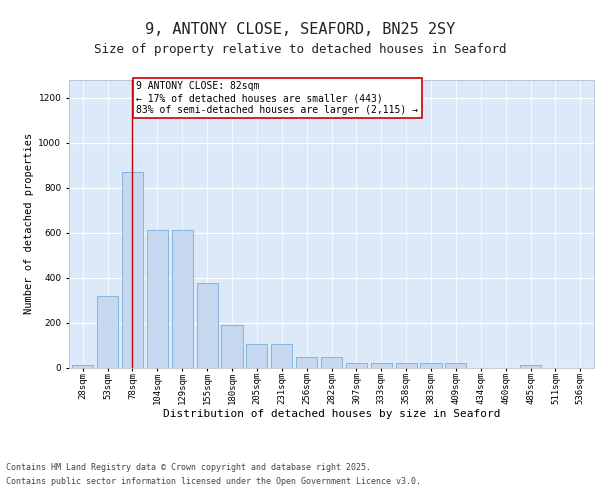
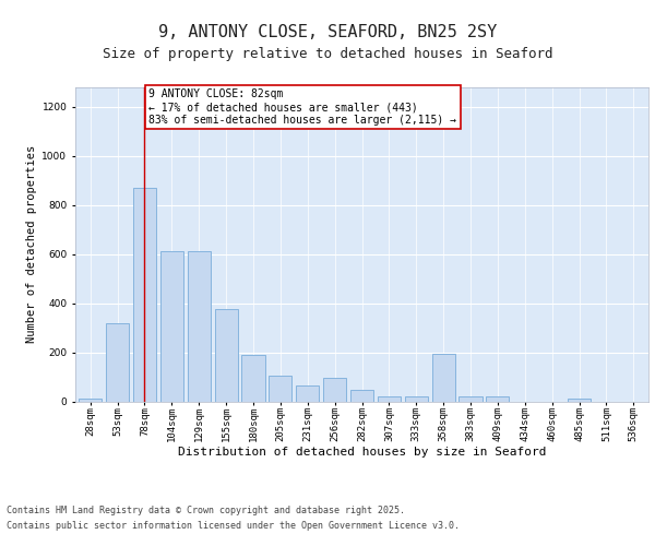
231sqm: 105 -> 65
256sqm: 47 -> 95
358sqm: 20 -> 195
